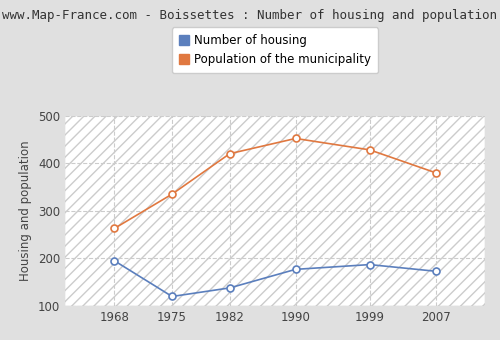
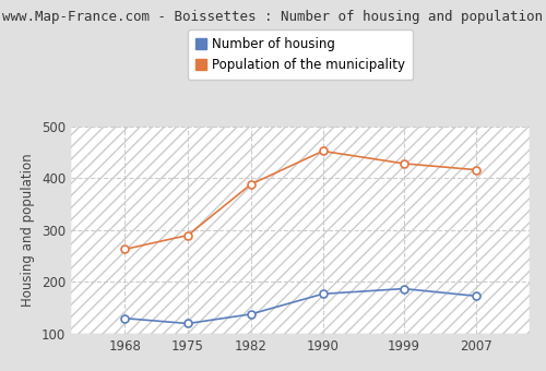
Number of housing/1968: 195 -> 130
Population of the municipality/1975: 335 -> 290
Population of the municipality/1982: 420 -> 388
Population of the municipality/2007: 380 -> 416
